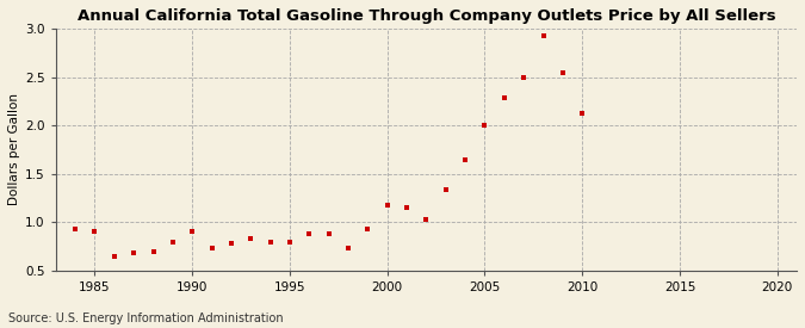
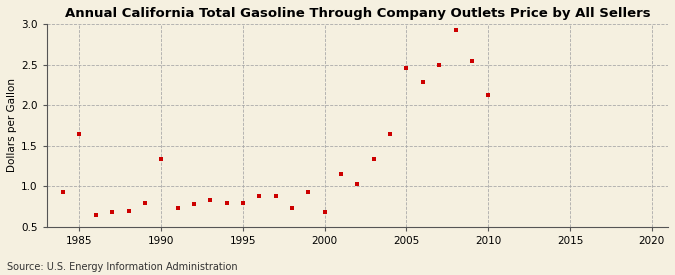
1985: 0.91 -> 1.64
1990: 0.91 -> 1.34
2000: 1.18 -> 0.68
2005: 2.00 -> 2.46
